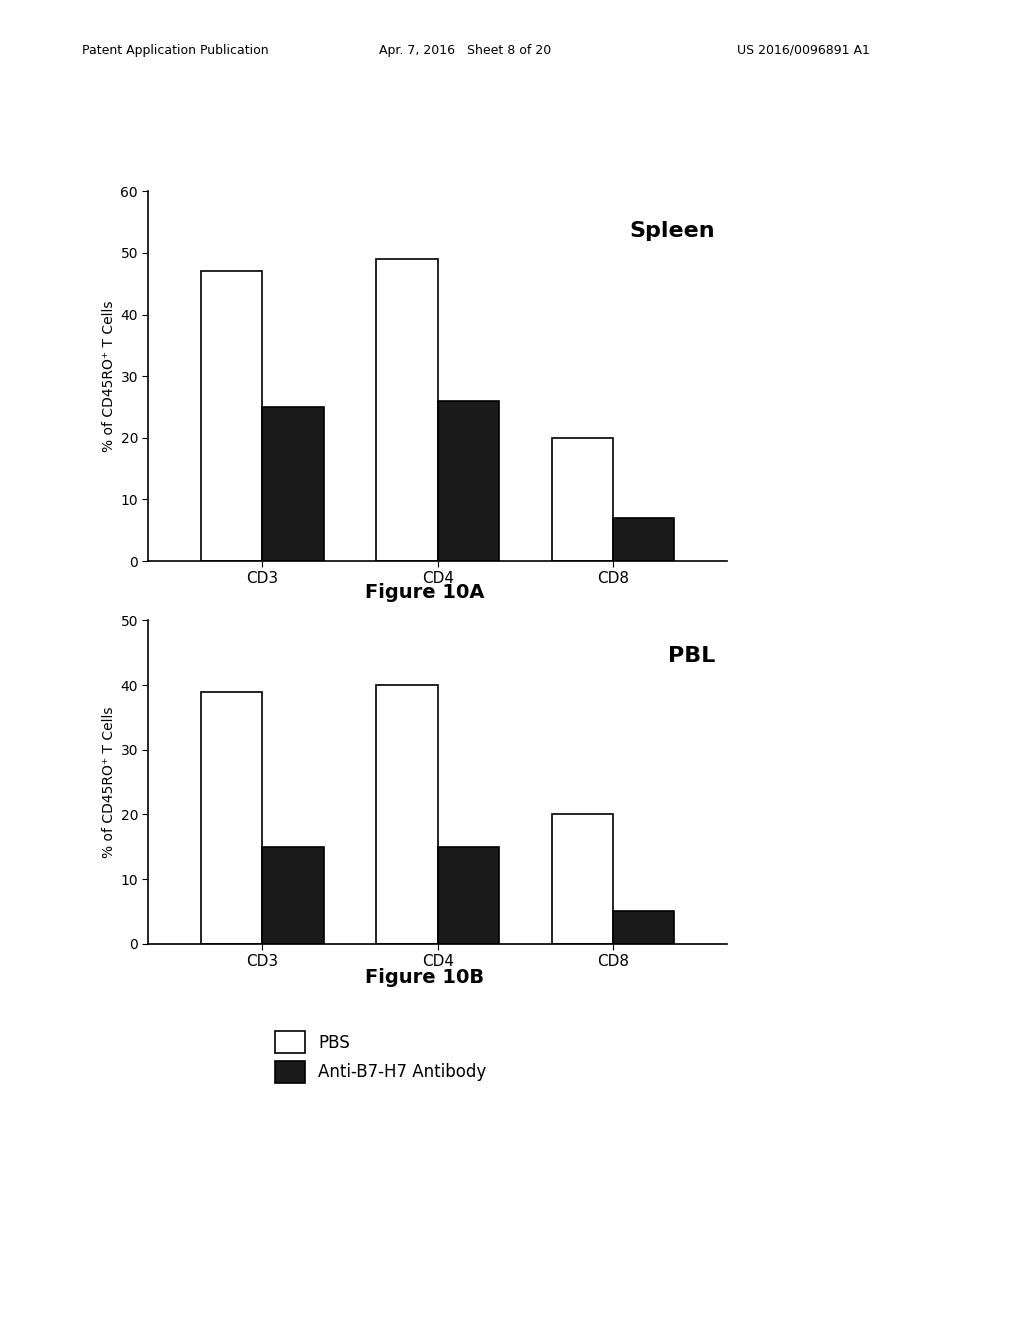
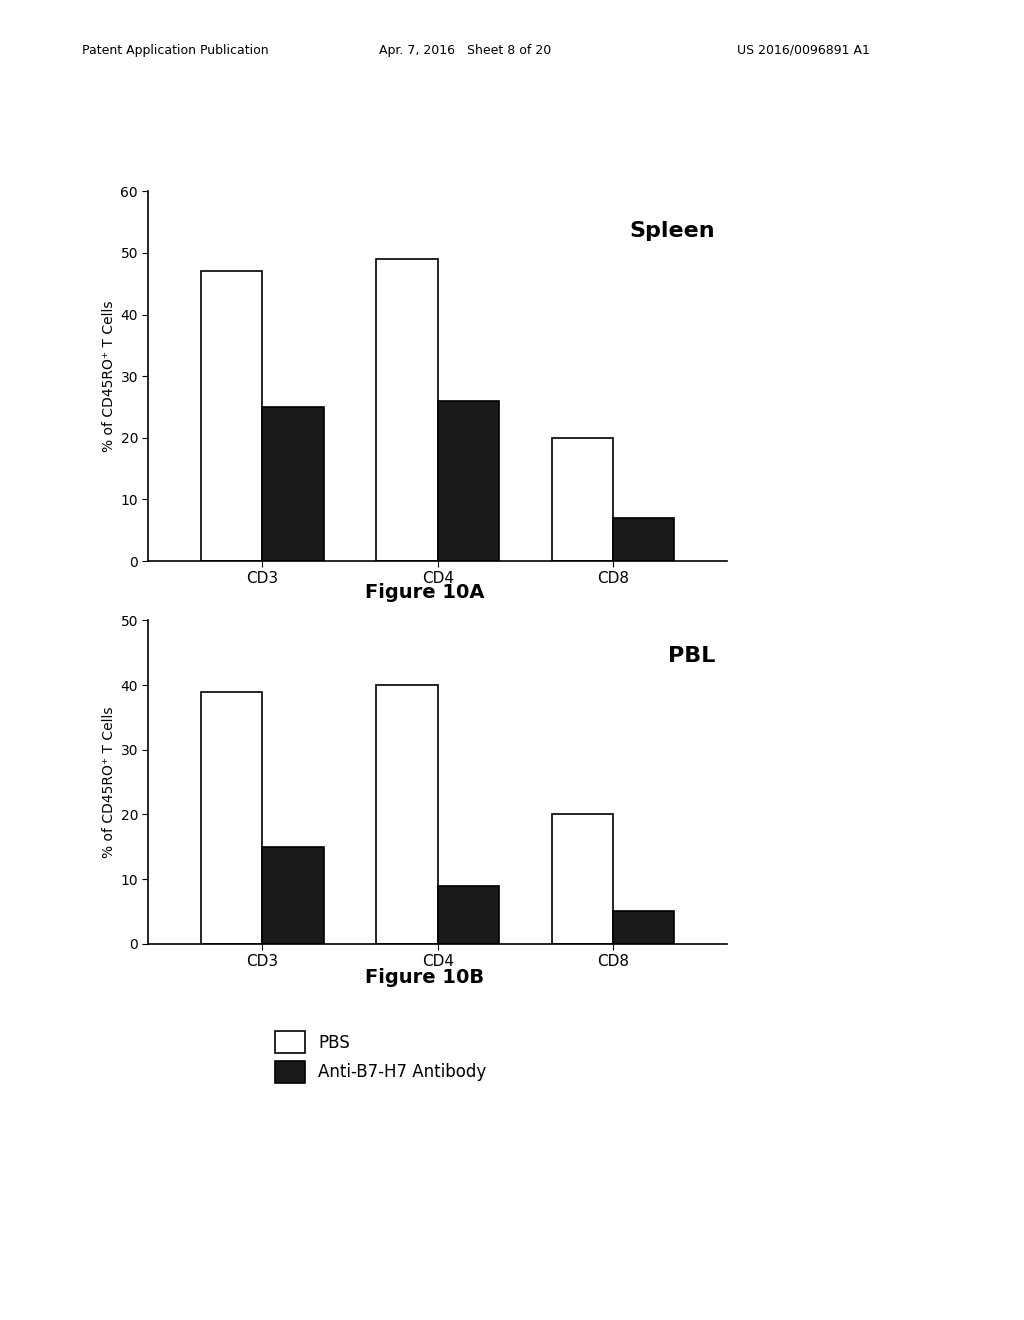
Anti-B7-H7 Antibody/CD4: 15 -> 9
